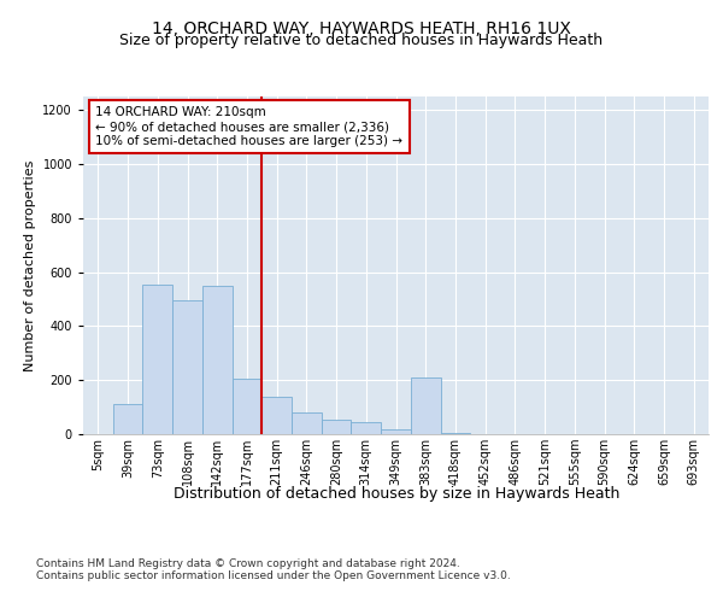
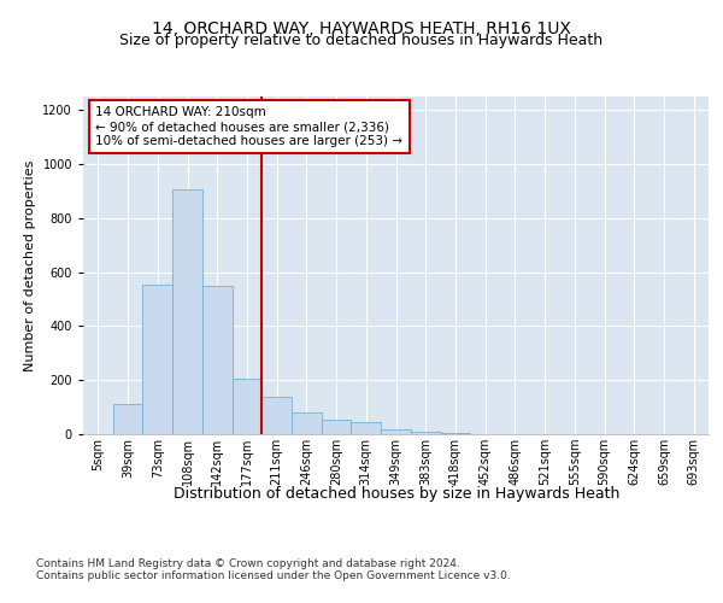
108sqm: 495 -> 905
383sqm: 210 -> 8
